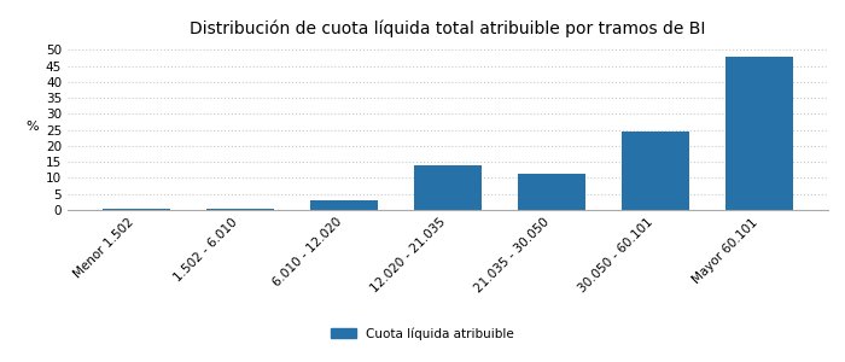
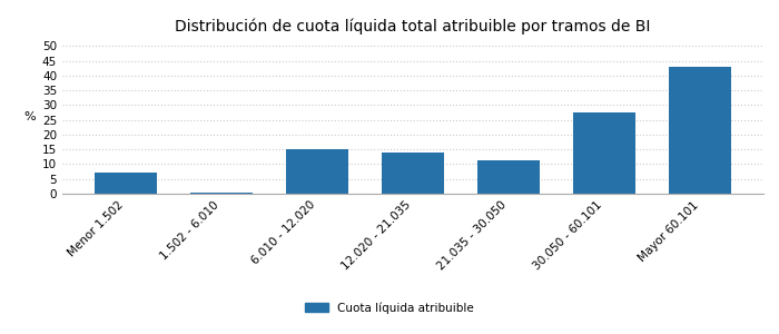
Menor 1.502: 0.3 -> 7.0
6.010 - 12.020: 3.0 -> 15.0
30.050 - 60.101: 24.5 -> 27.5
Mayor 60.101: 48.0 -> 43.0
